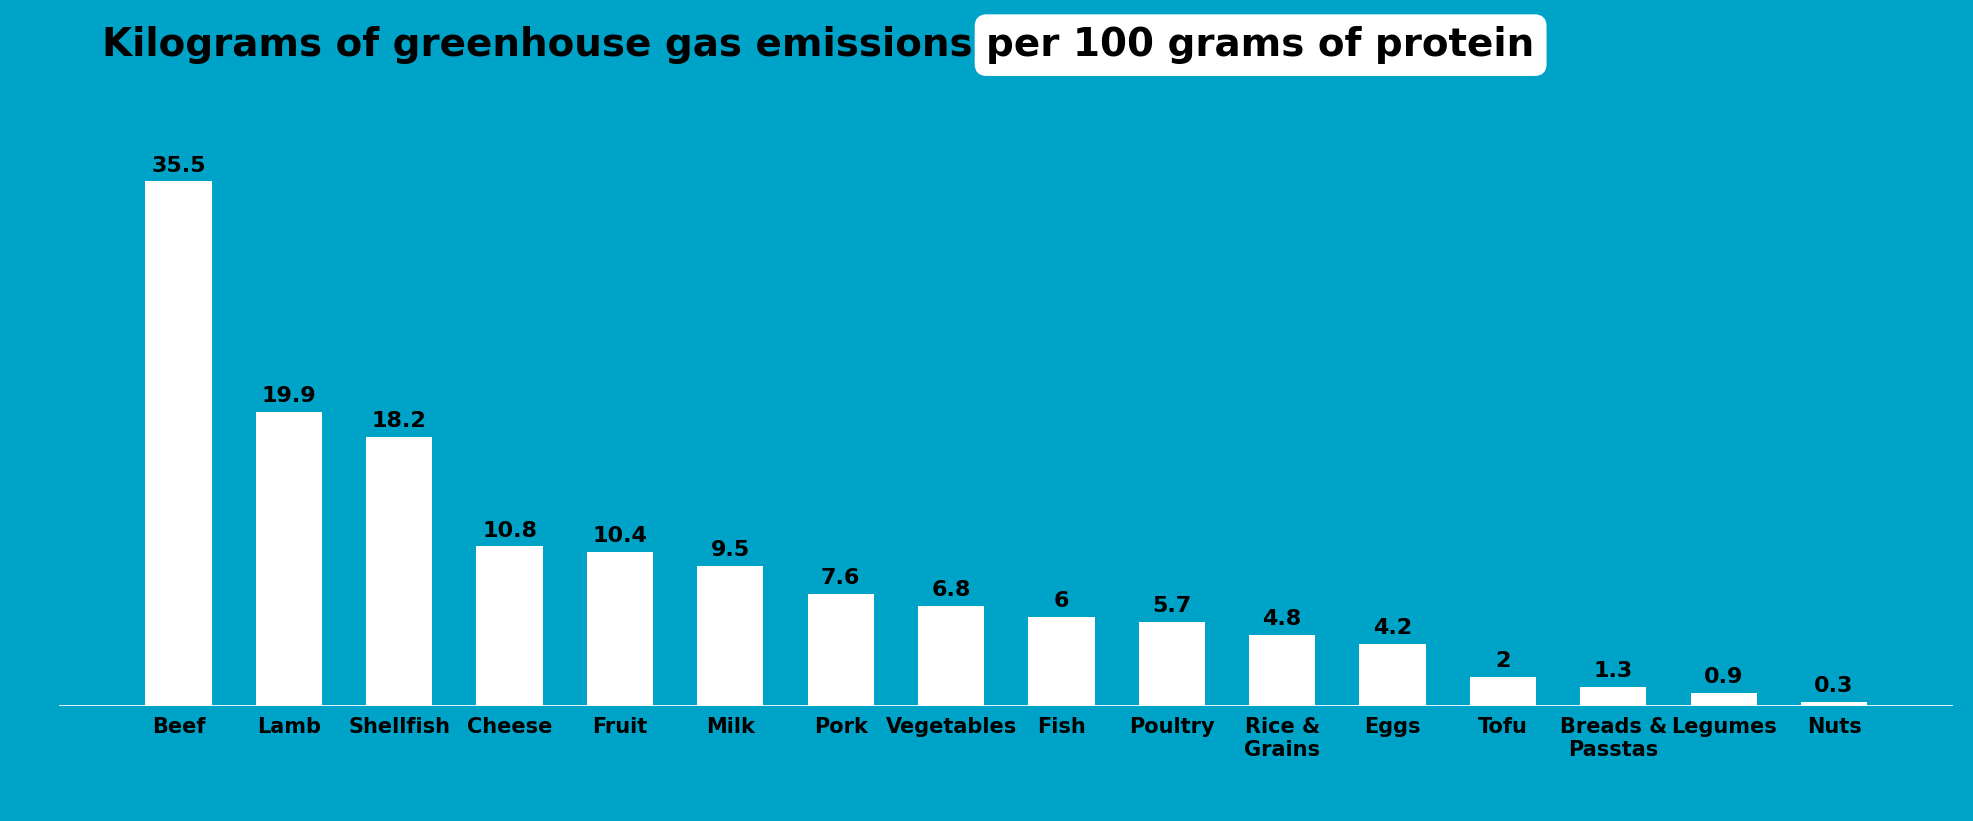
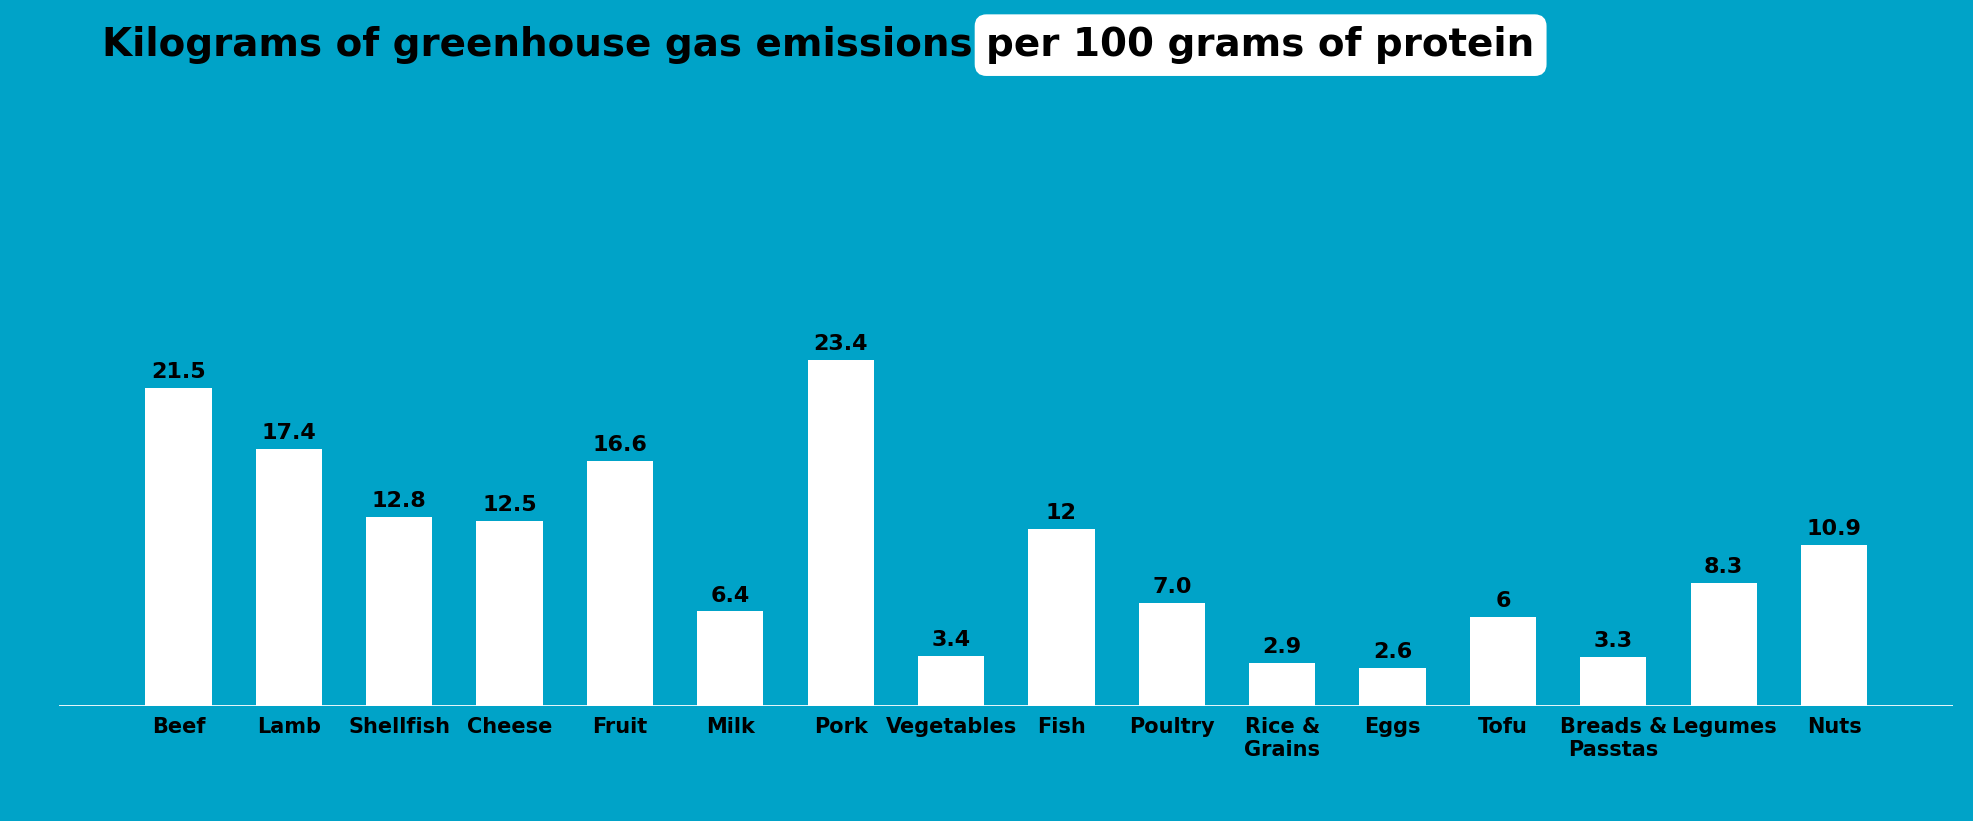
Beef: 35.5 -> 21.5
Lamb: 19.9 -> 17.4
Shellfish: 18.2 -> 12.8
Cheese: 10.8 -> 12.5
Fruit: 10.4 -> 16.6
Milk: 9.5 -> 6.4
Pork: 7.6 -> 23.4
Vegetables: 6.8 -> 3.4
Fish: 6 -> 12
Poultry: 5.7 -> 7.0
Rice & Grains: 4.8 -> 2.9
Eggs: 4.2 -> 2.6
Tofu: 2 -> 6
Breads & Passtas: 1.3 -> 3.3
Legumes: 0.9 -> 8.3
Nuts: 0.3 -> 10.9
